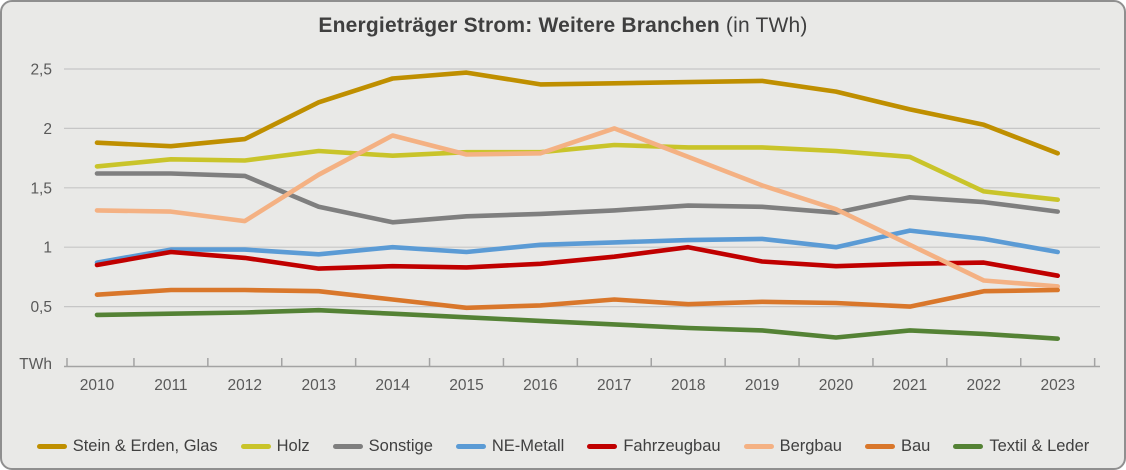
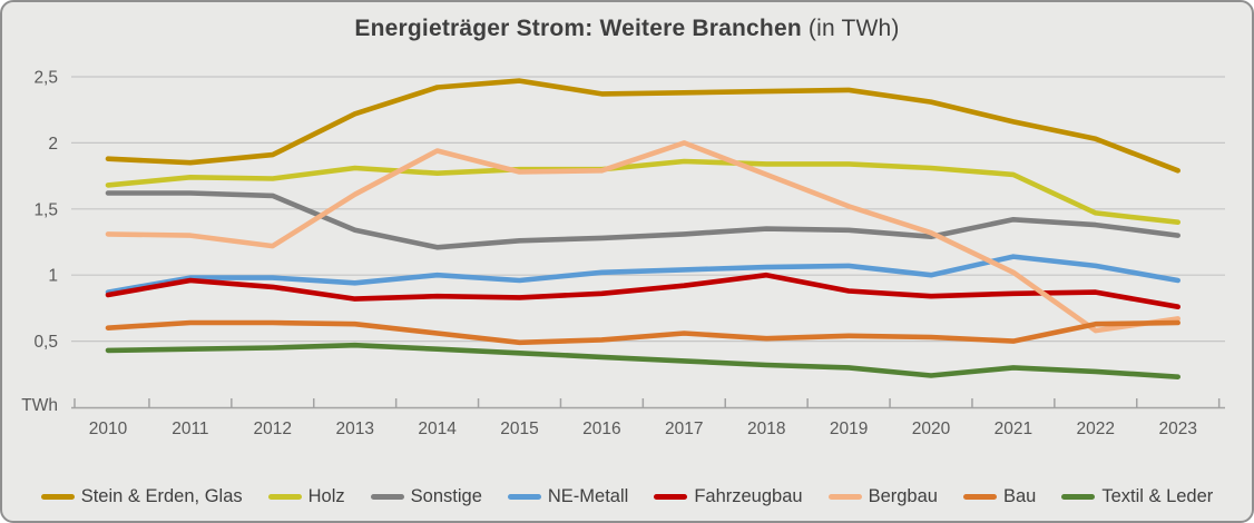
Bergbau/2022: 0,72 -> 0,58
